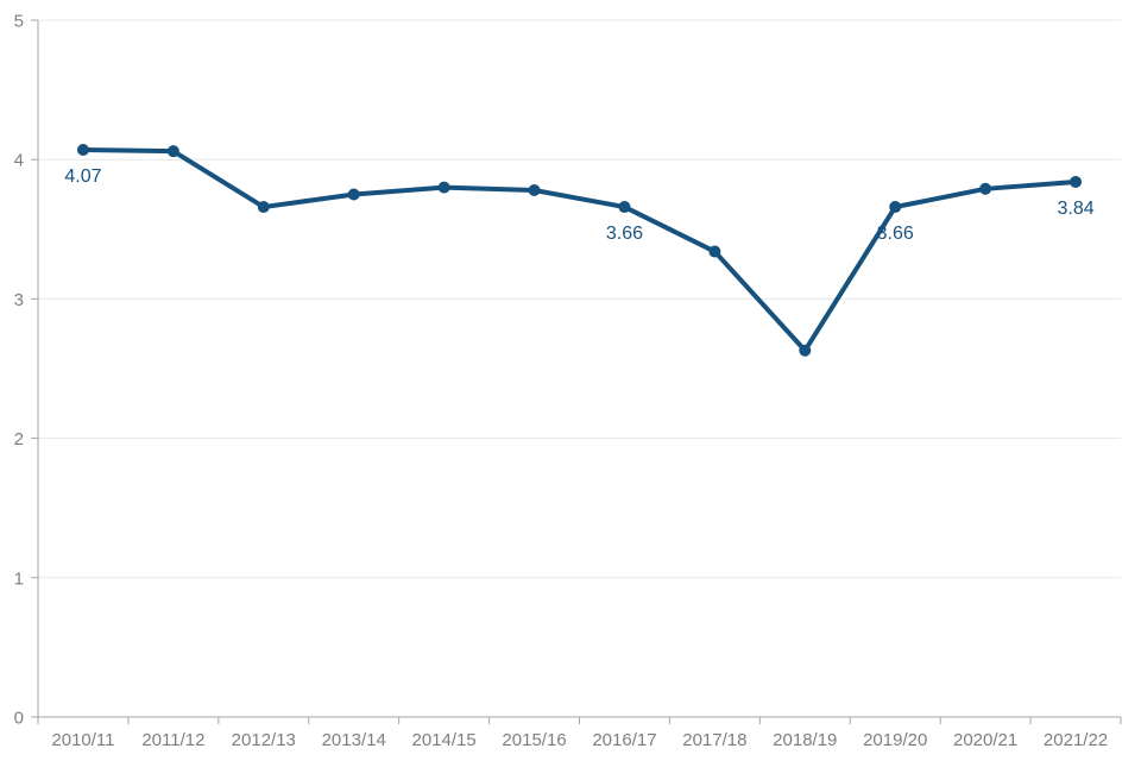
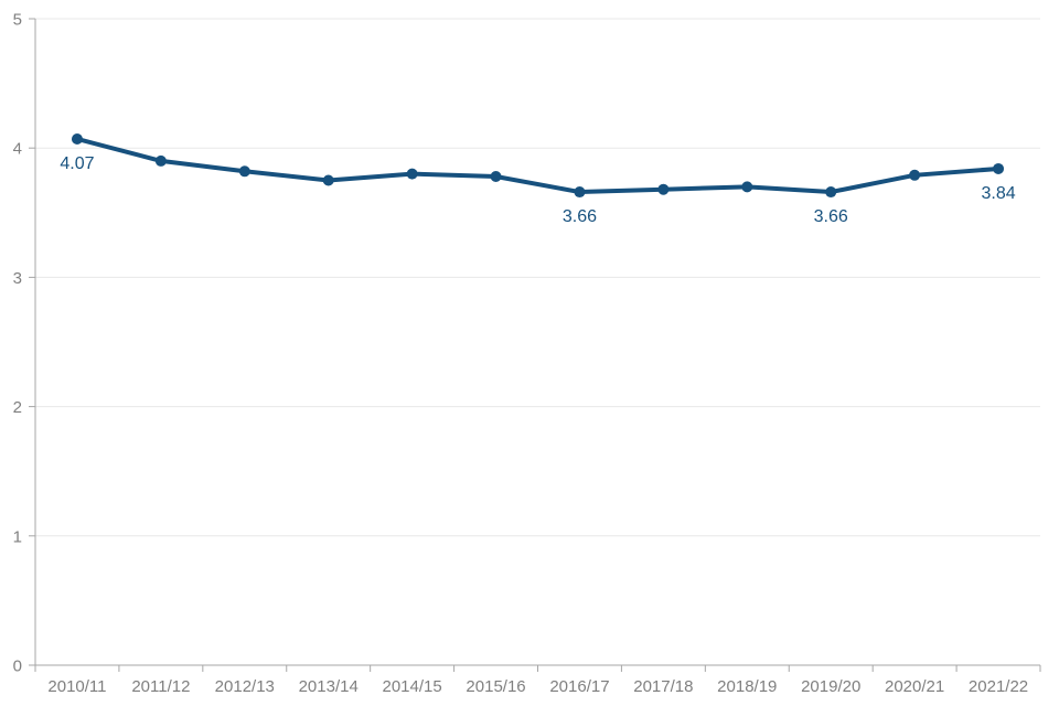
2011/12: 4.06 -> 3.90
2012/13: 3.66 -> 3.82
2017/18: 3.34 -> 3.68
2018/19: 2.63 -> 3.70
